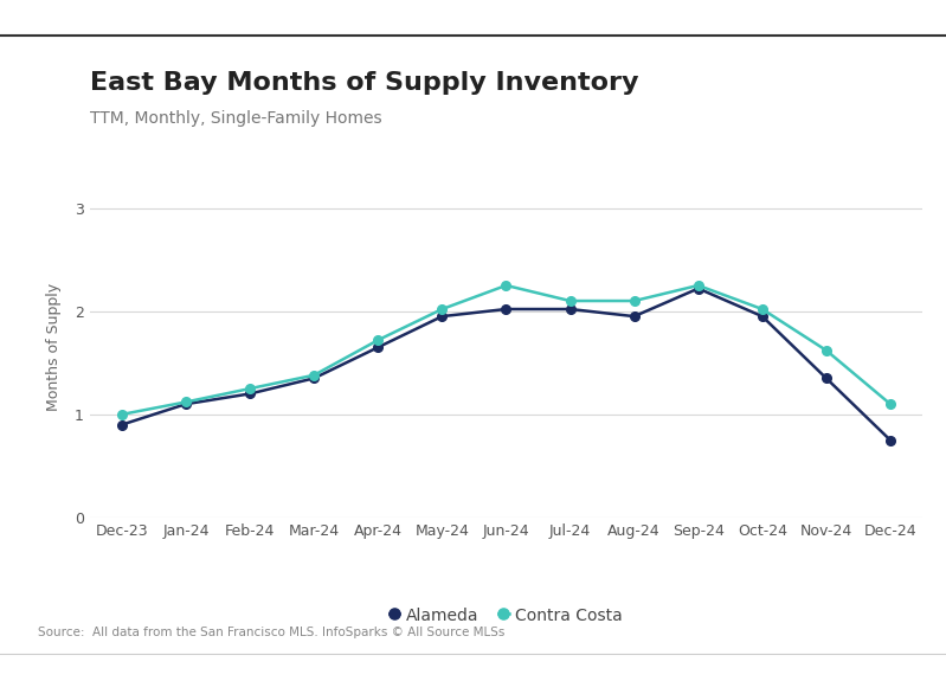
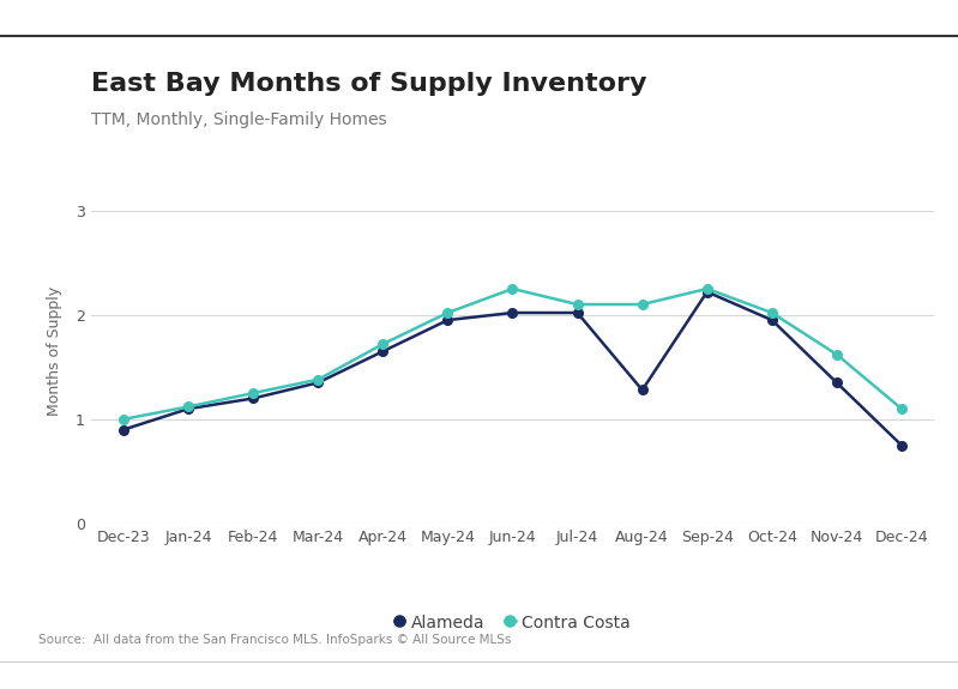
Alameda/Aug-24: 1.95 -> 1.28
